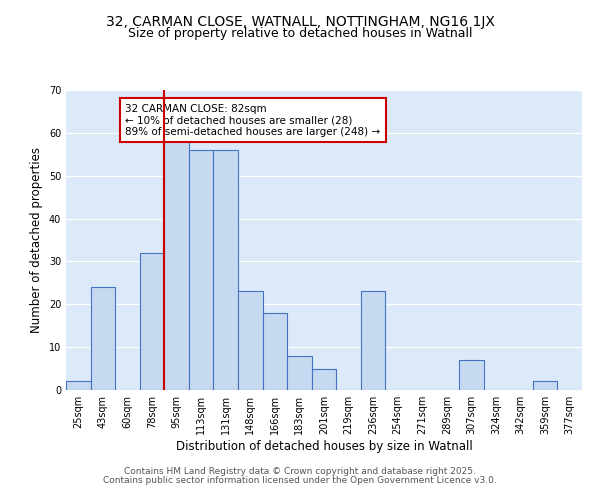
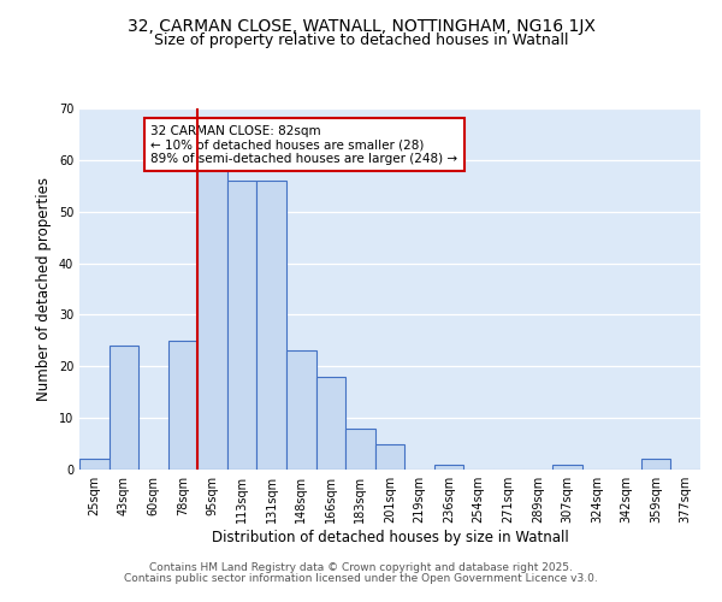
78sqm: 32 -> 25
236sqm: 23 -> 1
307sqm: 7 -> 1
